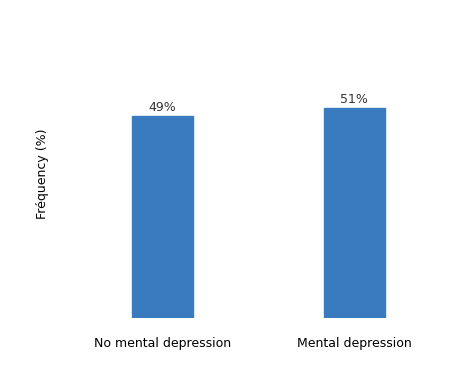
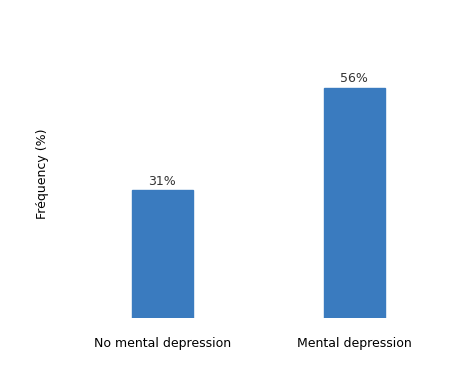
No mental depression: 49% -> 31%
Mental depression: 51% -> 56%
